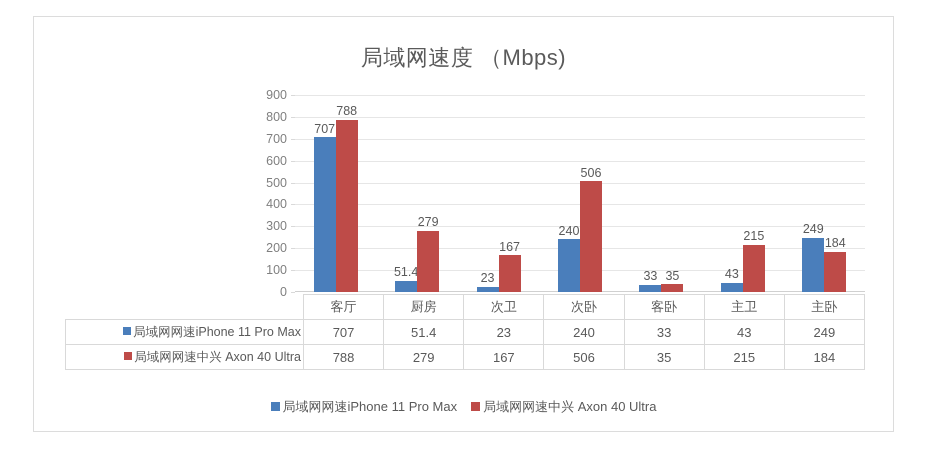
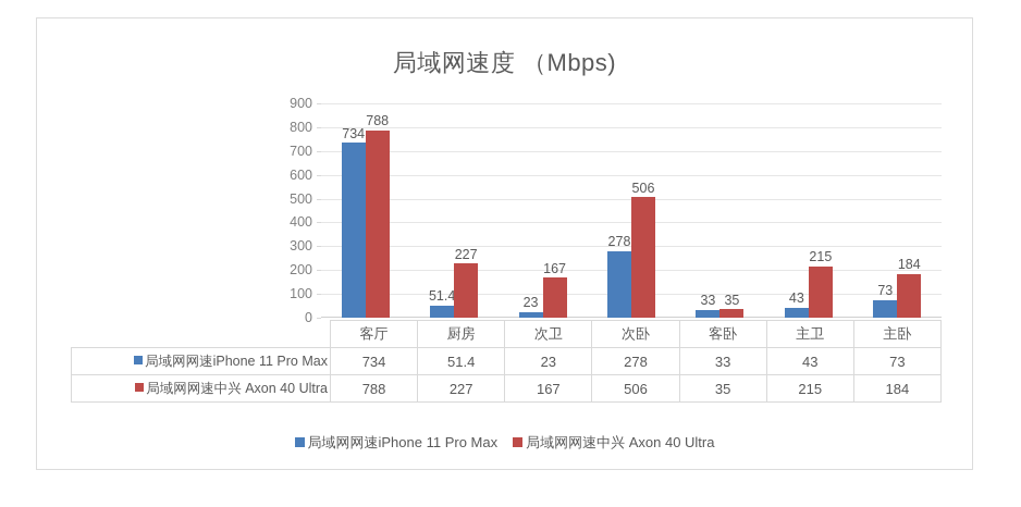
局域网网速iPhone 11 Pro Max/客厅: 707 -> 734
局域网网速中兴 Axon 40 Ultra/厨房: 279 -> 227
局域网网速iPhone 11 Pro Max/次卧: 240 -> 278
局域网网速iPhone 11 Pro Max/主卧: 249 -> 73
